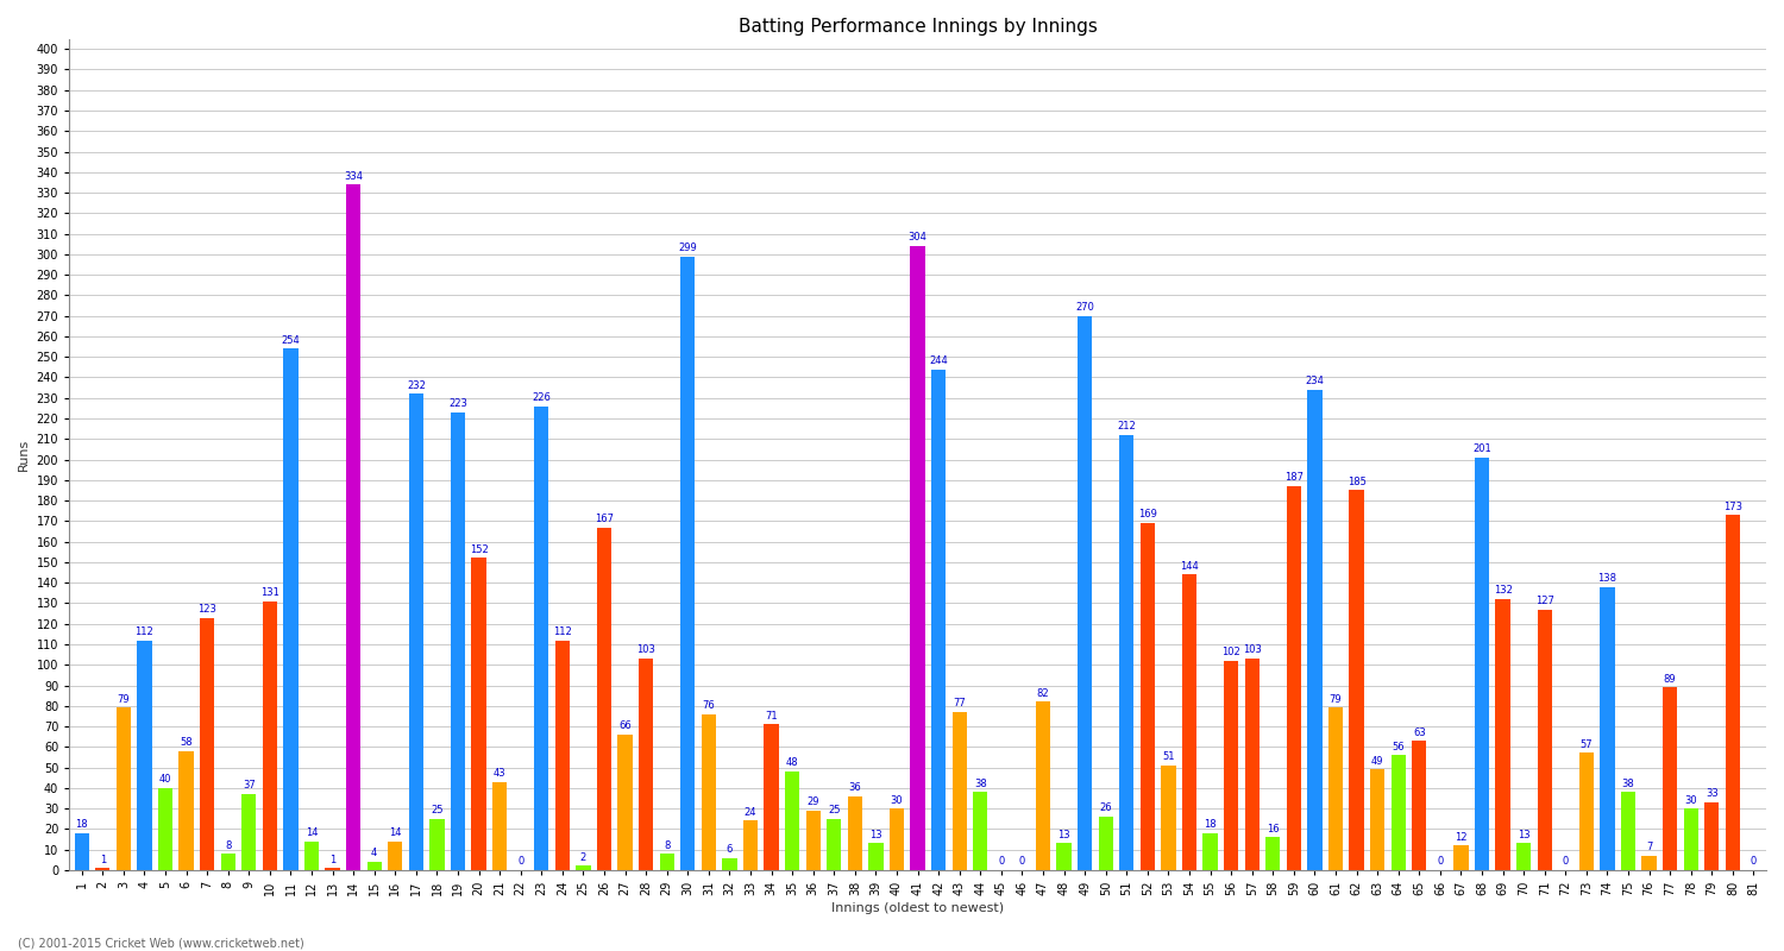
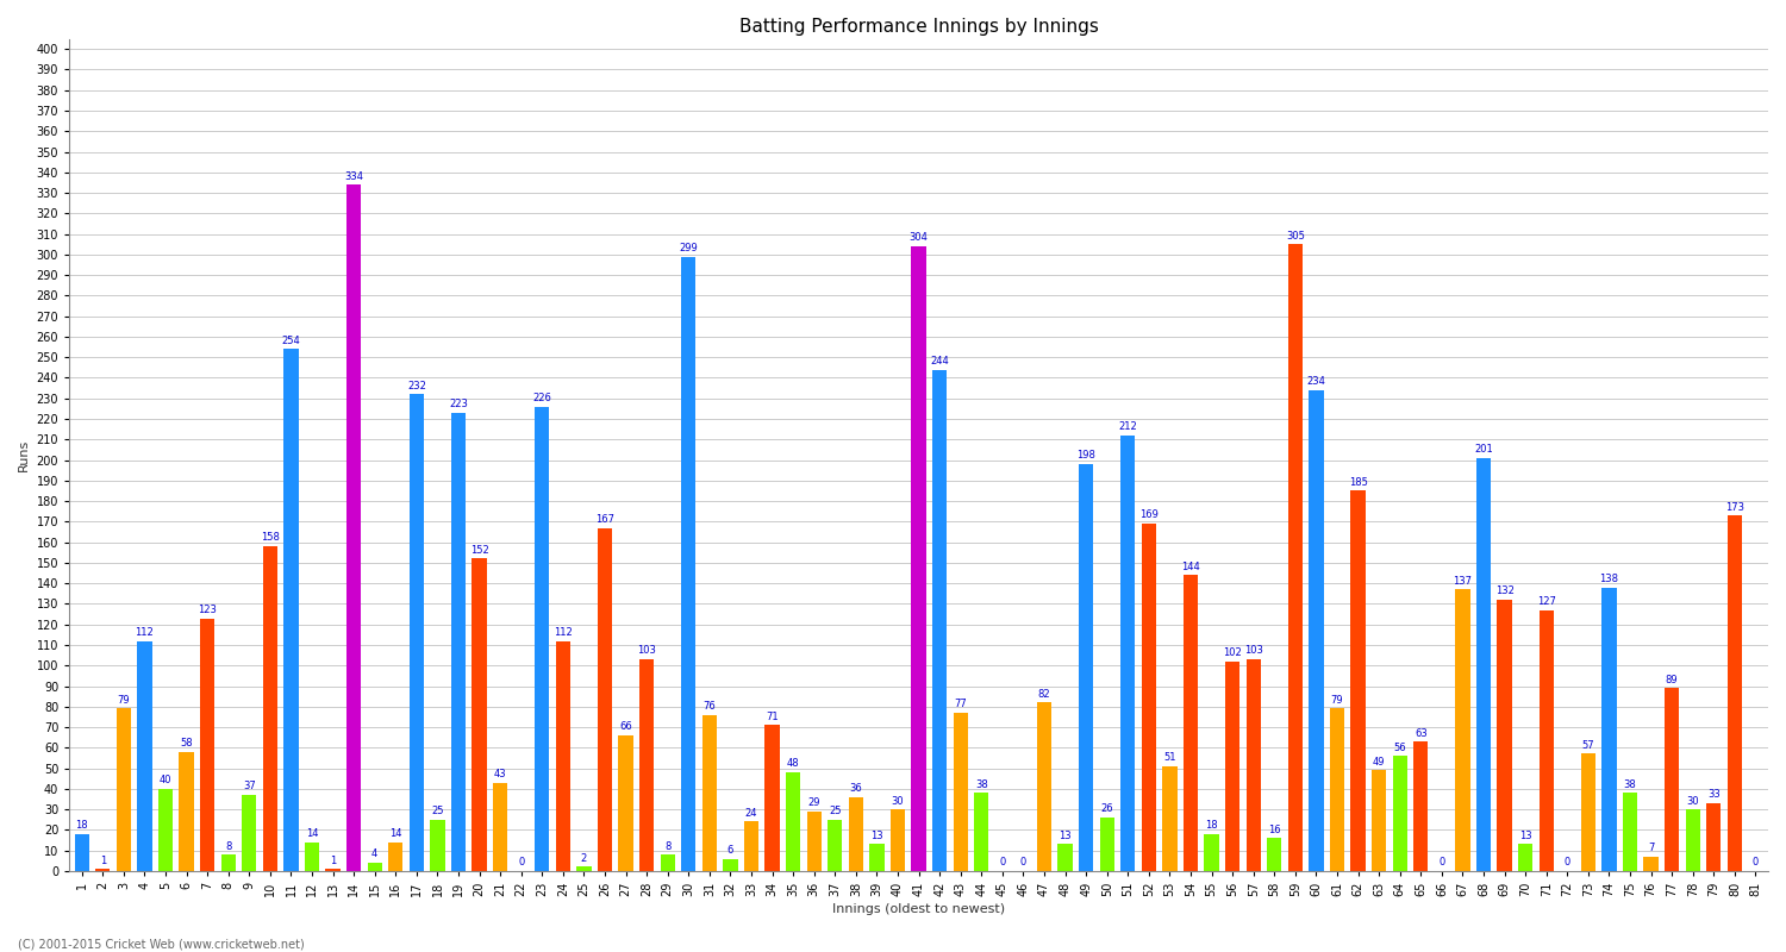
10: 131 -> 158
49: 270 -> 198
59: 187 -> 305
67: 12 -> 137
